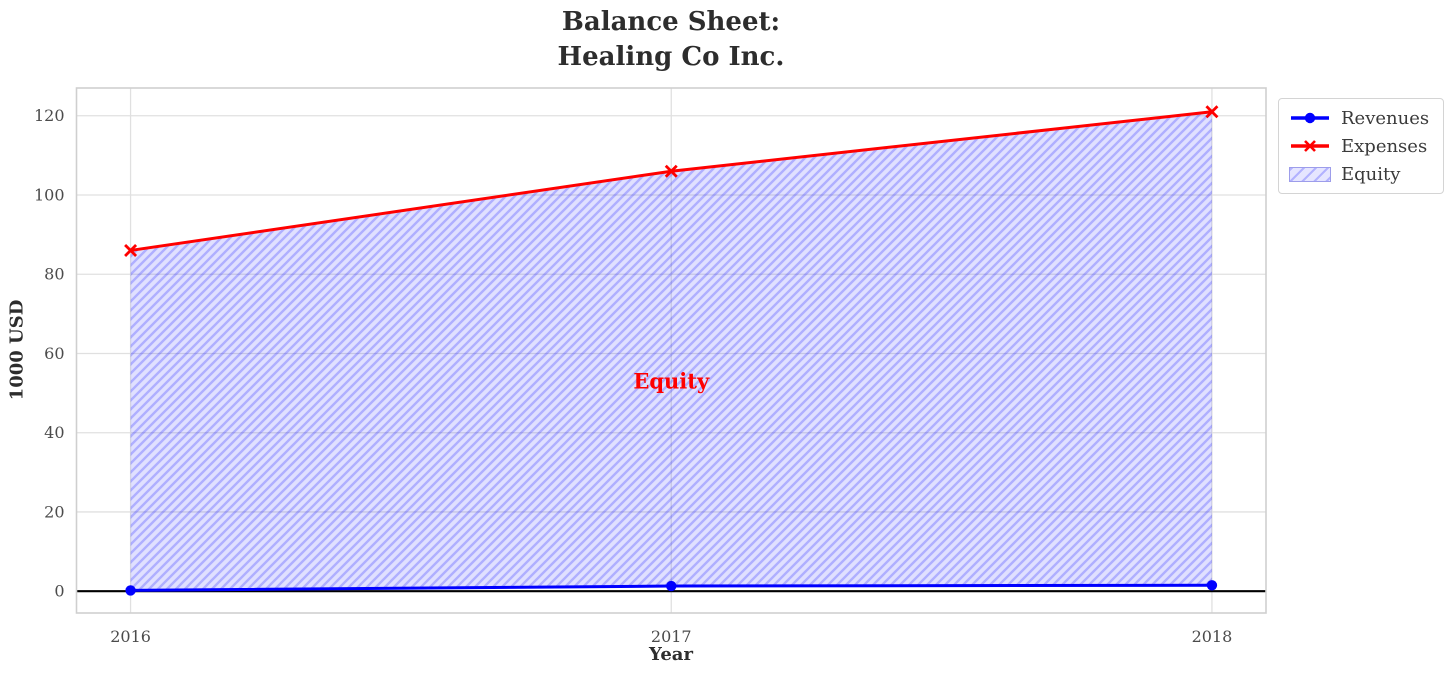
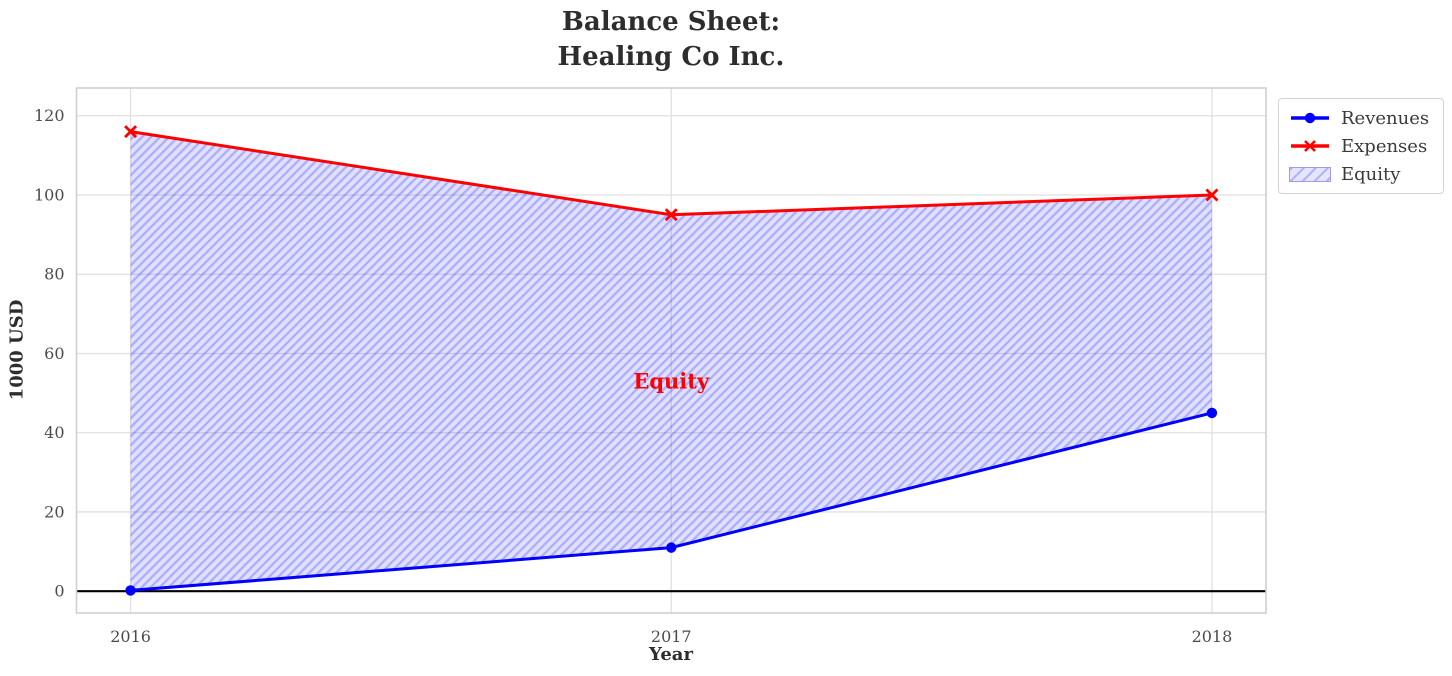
Expenses/2016: 86 -> 116
Revenues/2017: 1 -> 11
Expenses/2017: 106 -> 95
Revenues/2018: 2 -> 45
Expenses/2018: 121 -> 100
